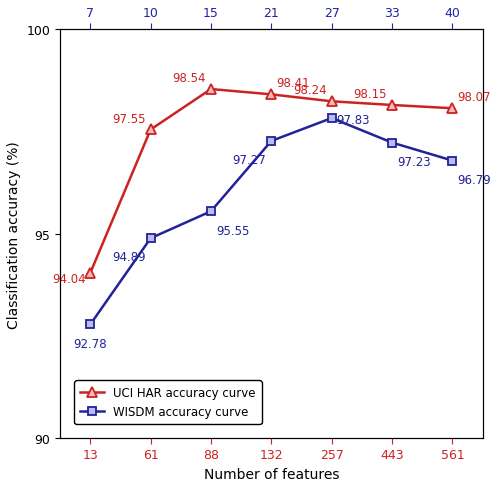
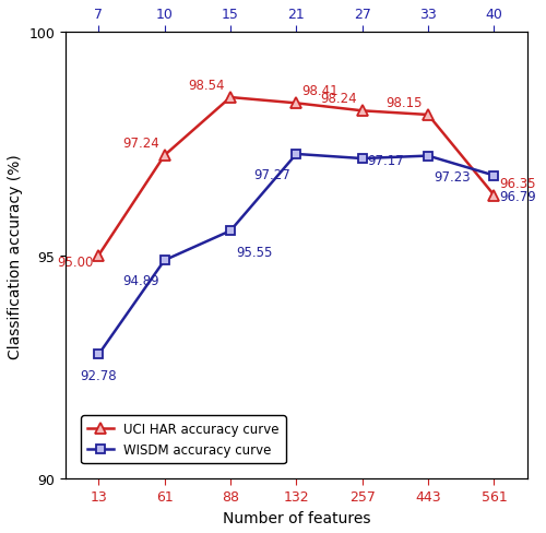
UCI HAR accuracy curve/13: 94.04 -> 95.00
UCI HAR accuracy curve/61: 97.55 -> 97.24
WISDM accuracy curve/257: 97.83 -> 97.17
UCI HAR accuracy curve/561: 98.07 -> 96.35
